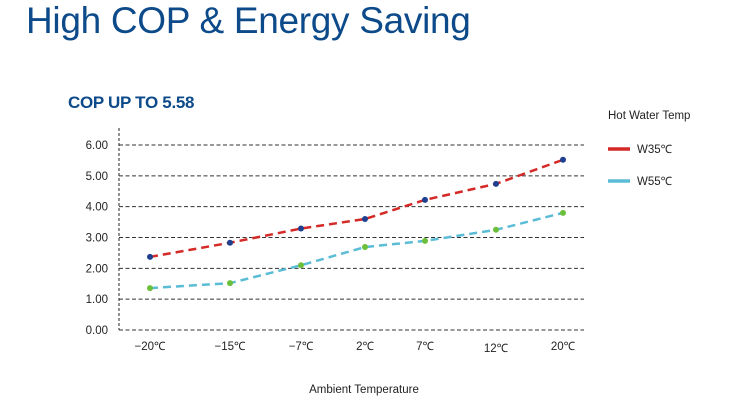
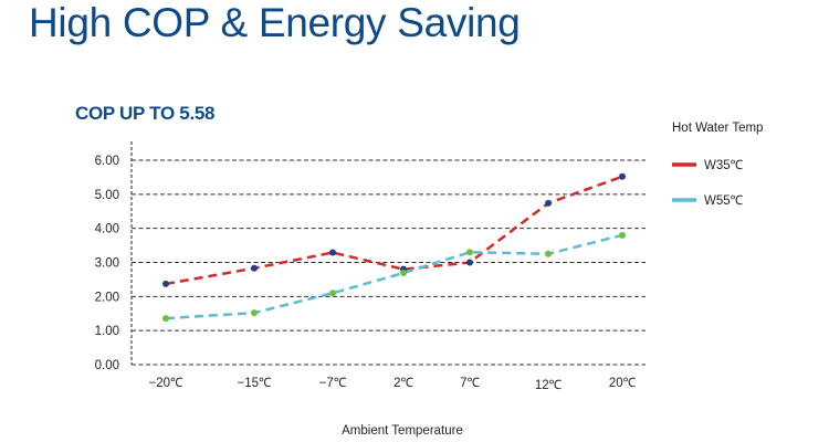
W35℃/2℃: 3.6 -> 2.8
W35℃/7℃: 4.2 -> 3.0
W55℃/7℃: 2.9 -> 3.3
